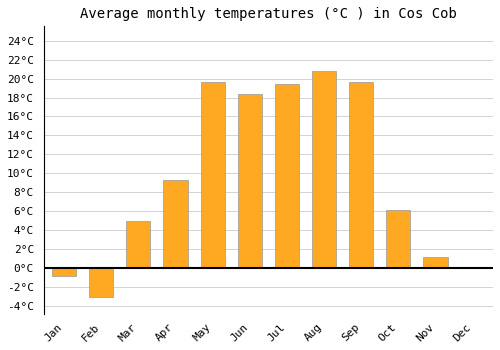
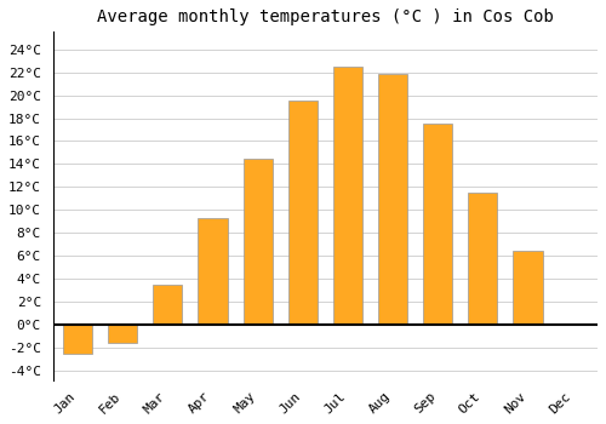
Jan: -0.8°C -> -2.5°C
Feb: -3.0°C -> -1.5°C
Mar: 5.0°C -> 3.5°C
May: 19.6°C -> 14.5°C
Jun: 18.4°C -> 19.5°C
Jul: 19.4°C -> 22.5°C
Aug: 20.8°C -> 21.8°C
Sep: 19.6°C -> 17.5°C
Oct: 6.2°C -> 11.5°C
Nov: 1.2°C -> 6.5°C
